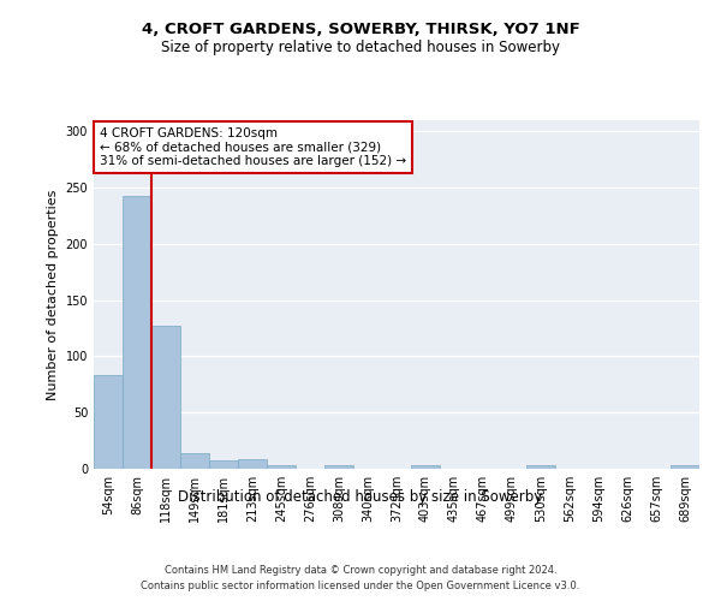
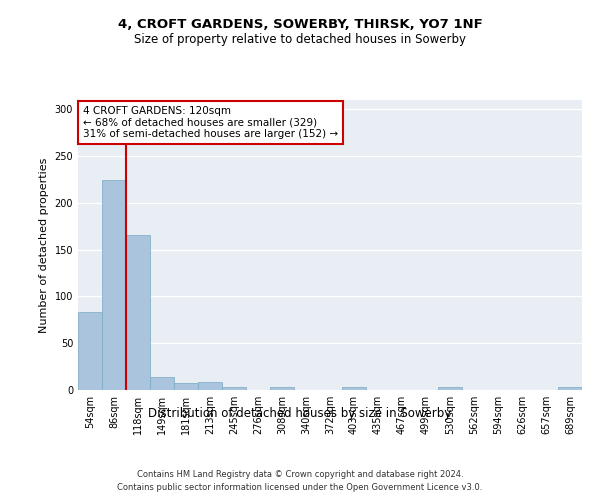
86sqm: 243 -> 224
118sqm: 127 -> 166
